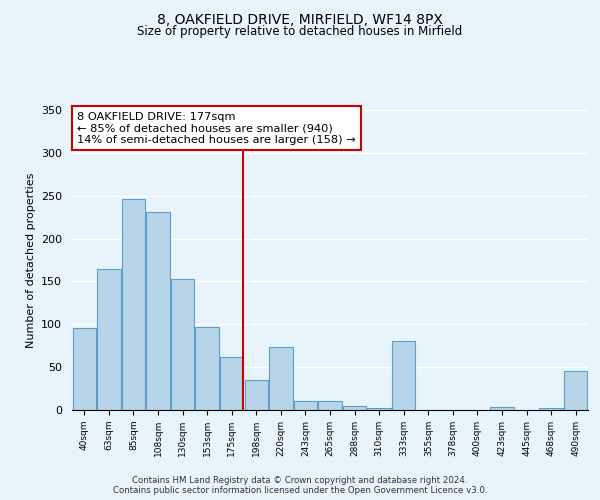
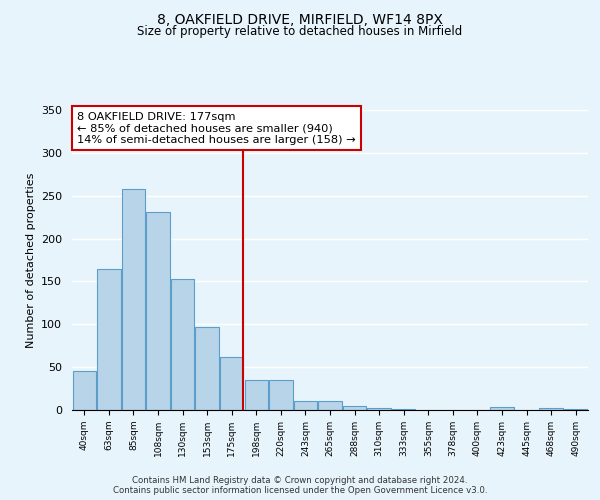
40sqm: 96 -> 45
85sqm: 246 -> 258
220sqm: 74 -> 35
333sqm: 80 -> 1
490sqm: 46 -> 1
